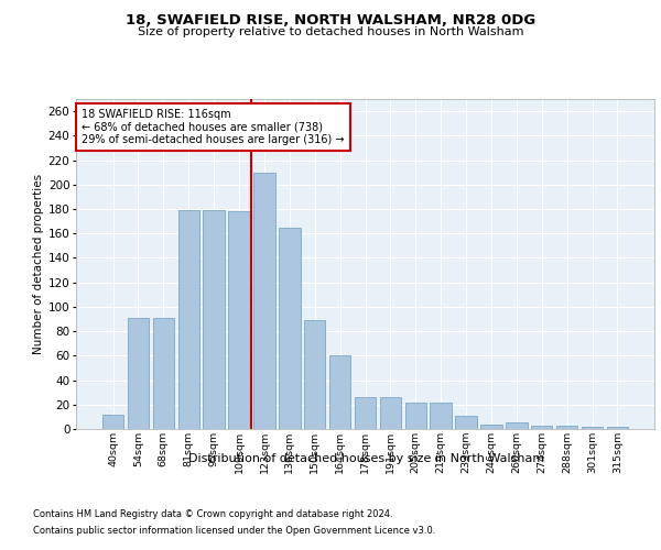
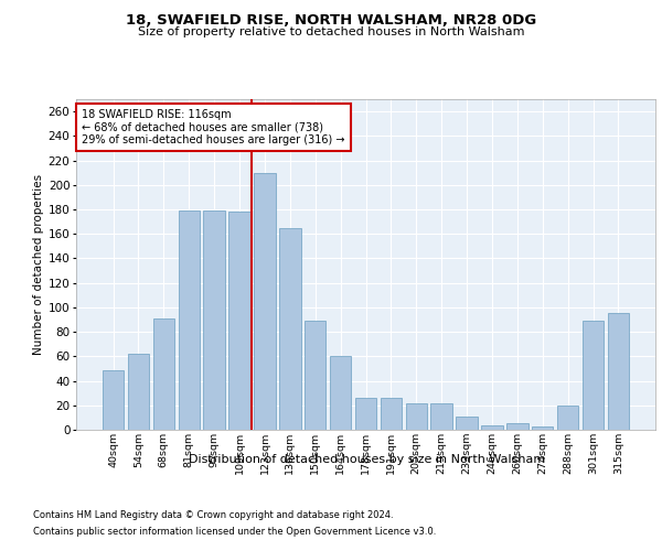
40sqm: 12 -> 49
54sqm: 91 -> 62
288sqm: 3 -> 20
301sqm: 2 -> 89
315sqm: 2 -> 95
